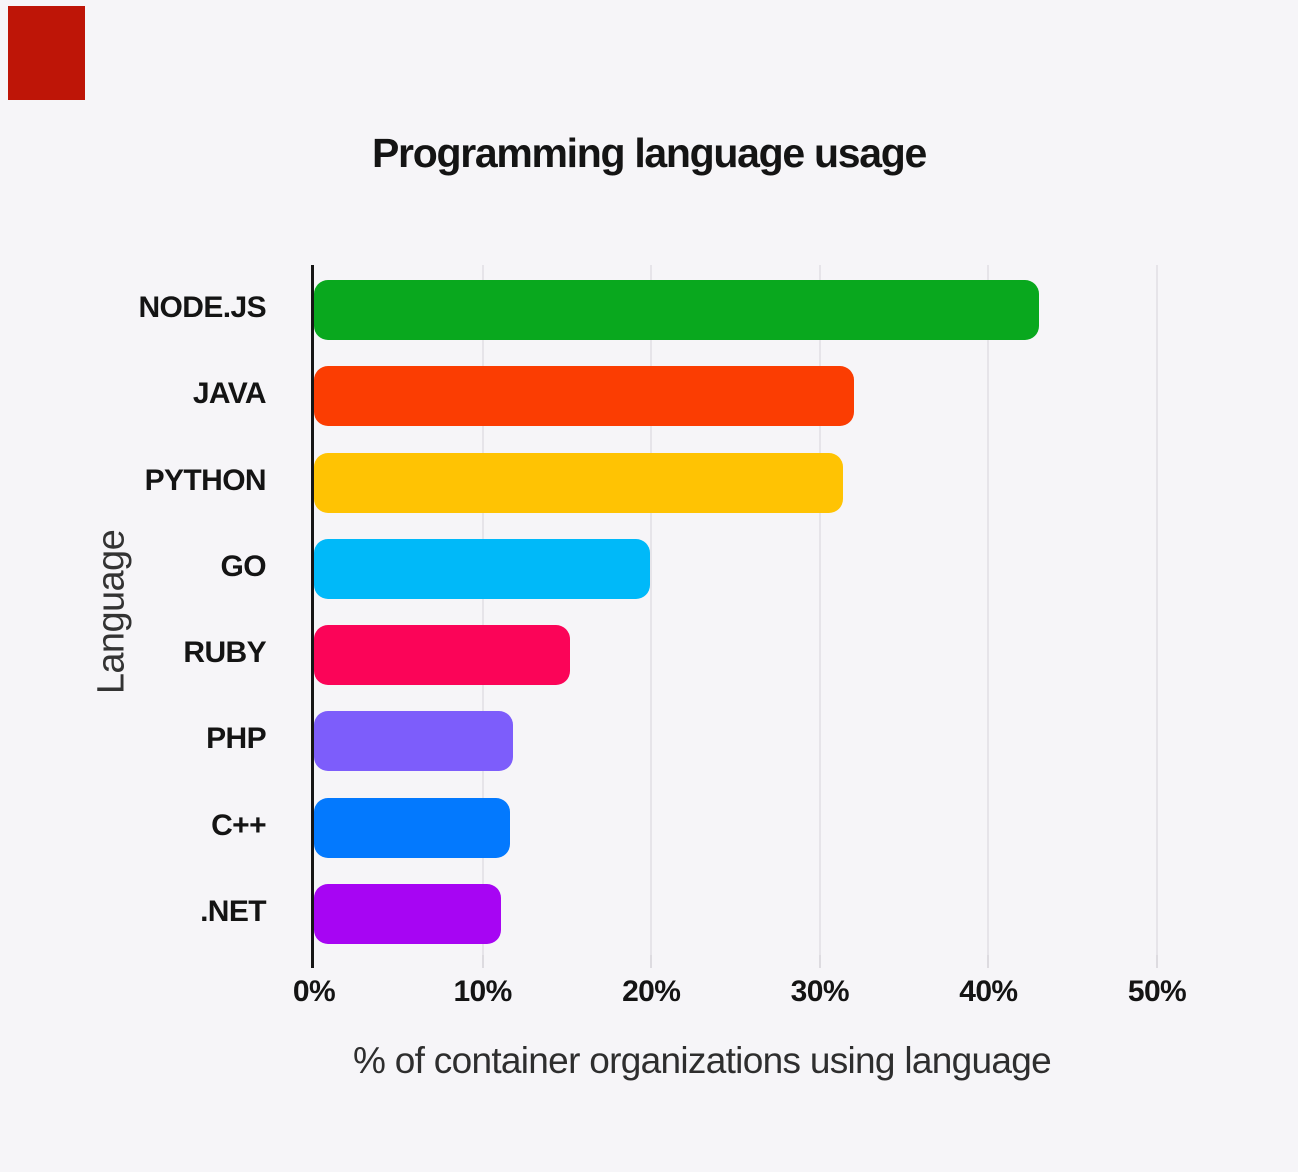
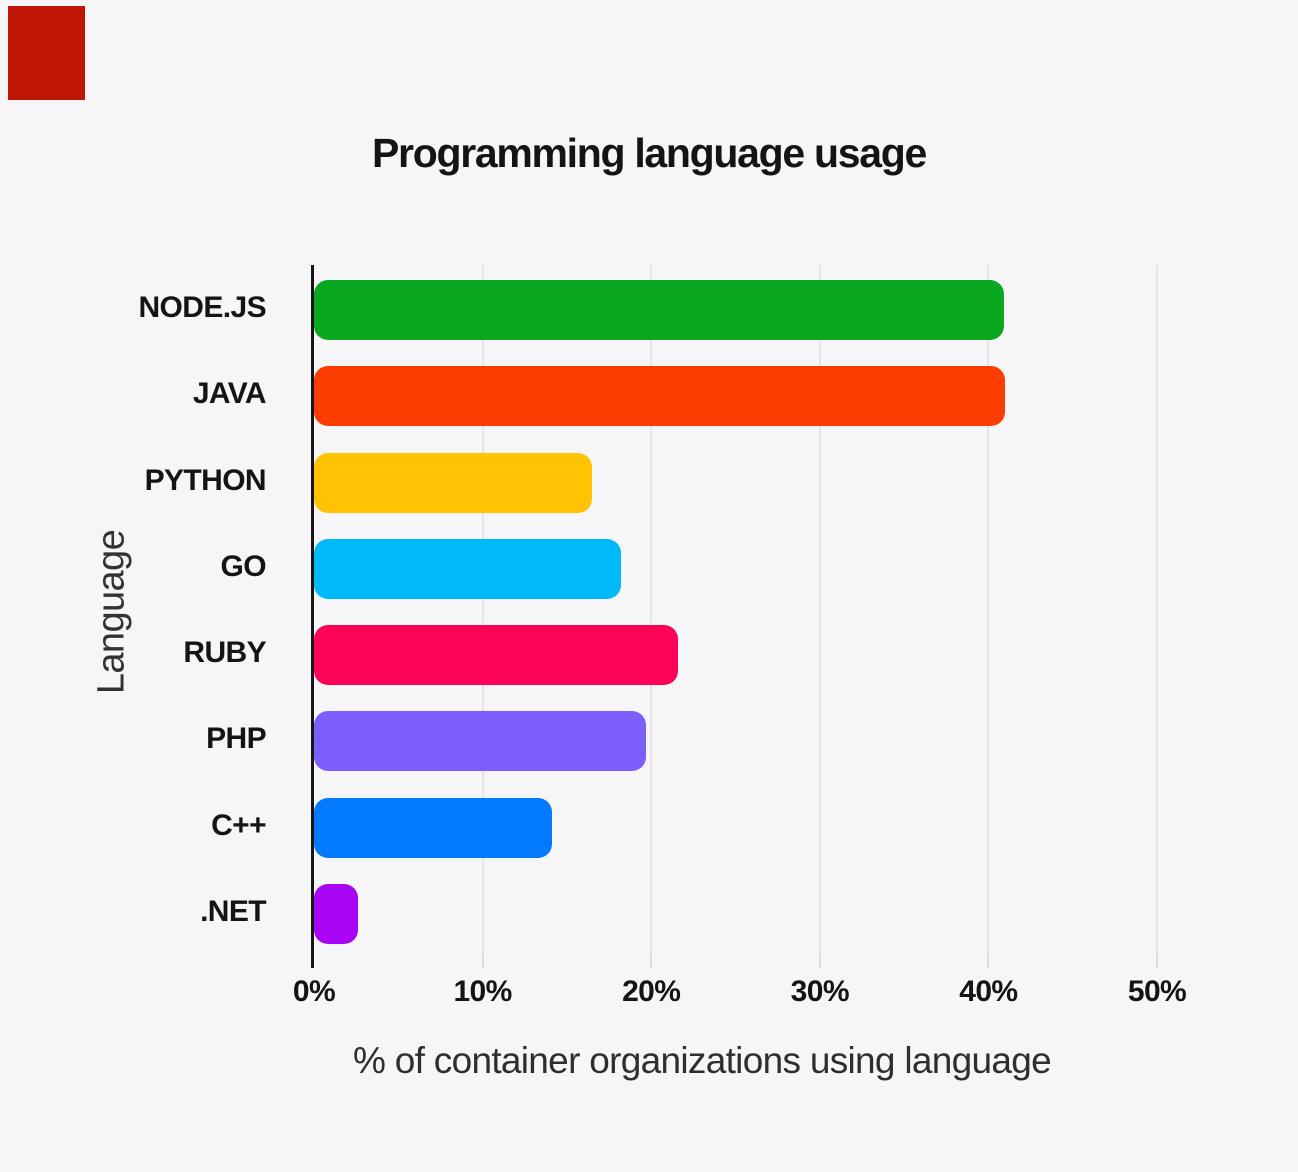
NODE.JS: 43.0% -> 40.9%
JAVA: 32.0% -> 41.0%
PYTHON: 31.4% -> 16.5%
GO: 19.9% -> 18.2%
RUBY: 15.2% -> 21.6%
PHP: 11.8% -> 19.7%
C++: 11.6% -> 14.1%
.NET: 11.1% -> 2.6%
